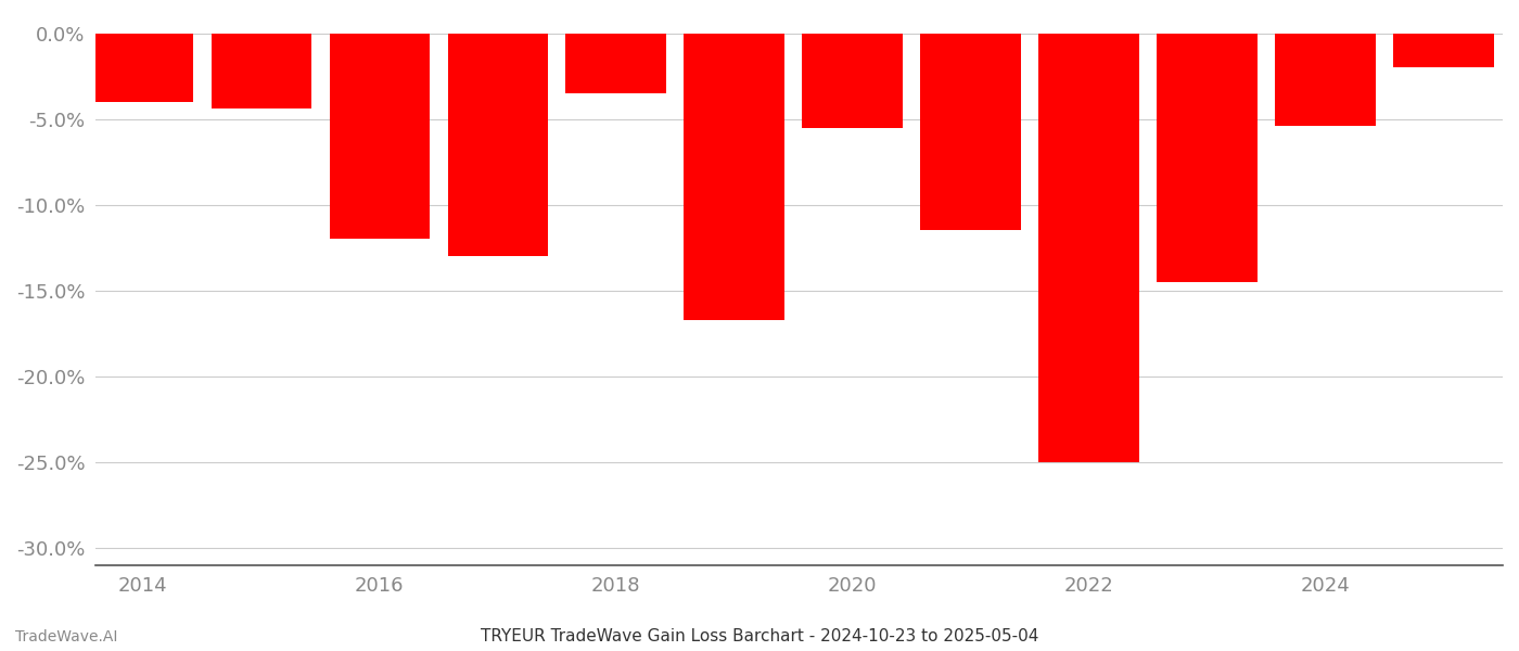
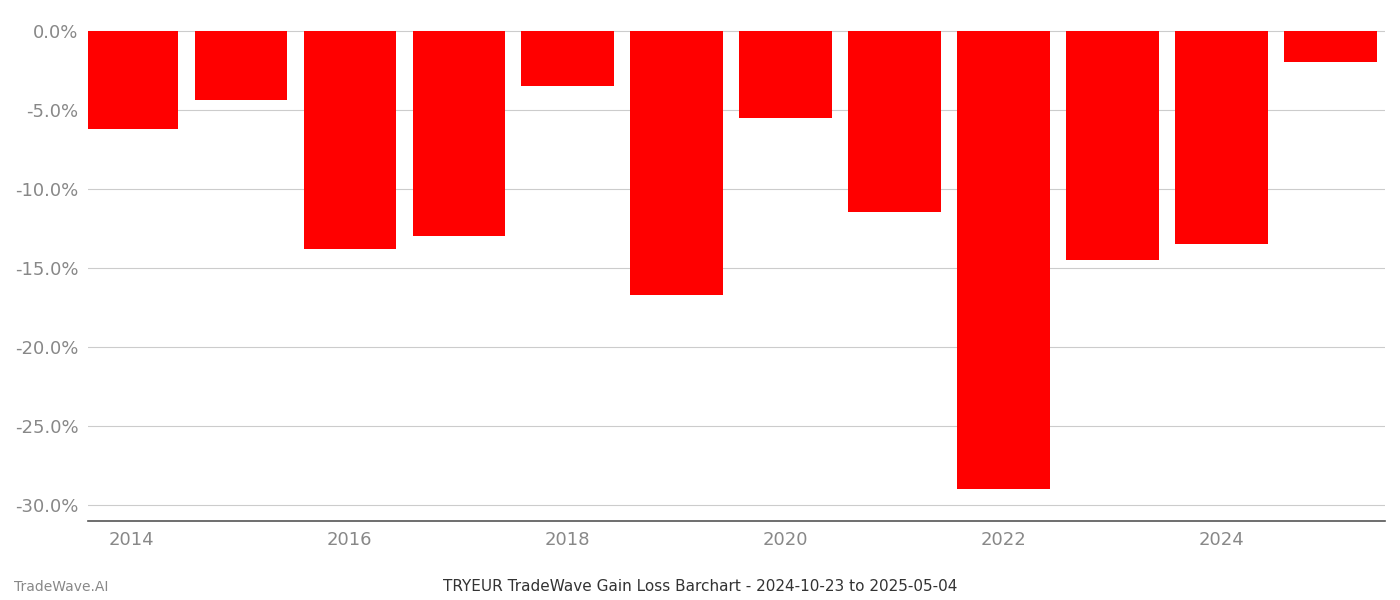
2014: -4.0% -> -6.2%
2016: -12.0% -> -13.8%
2022: -25.0% -> -29.0%
2024: -5.4% -> -13.5%
